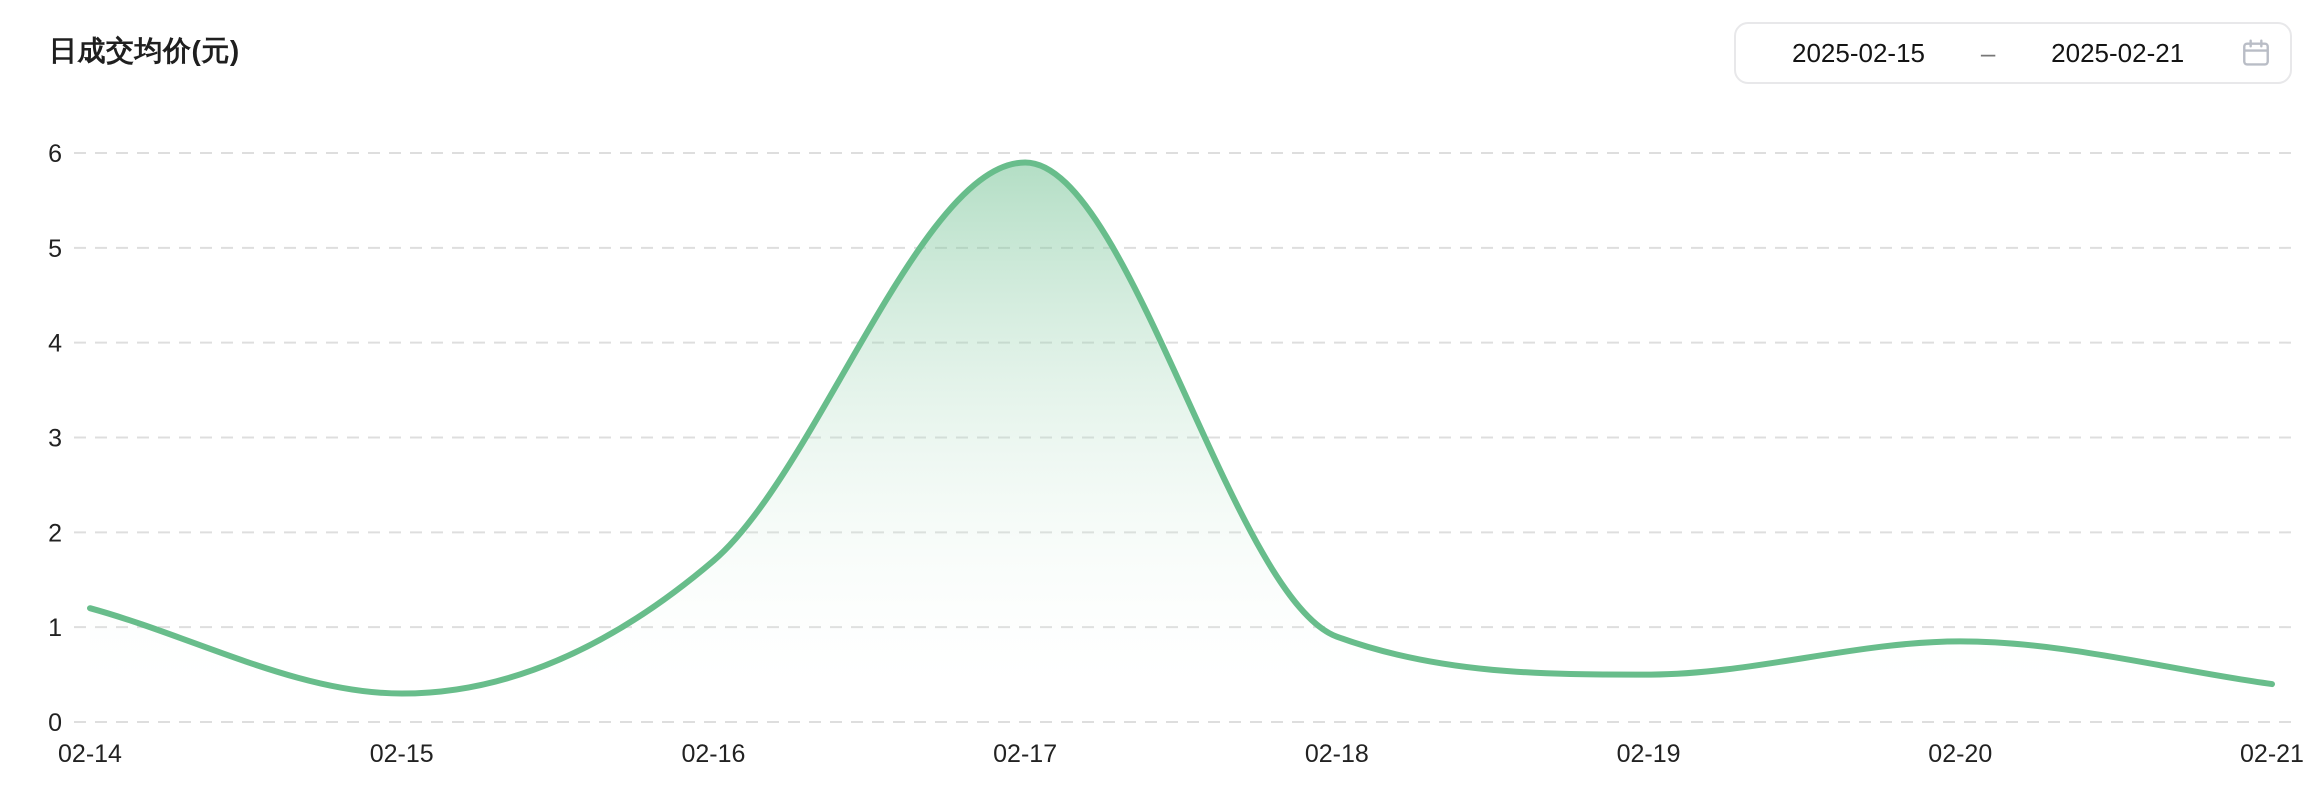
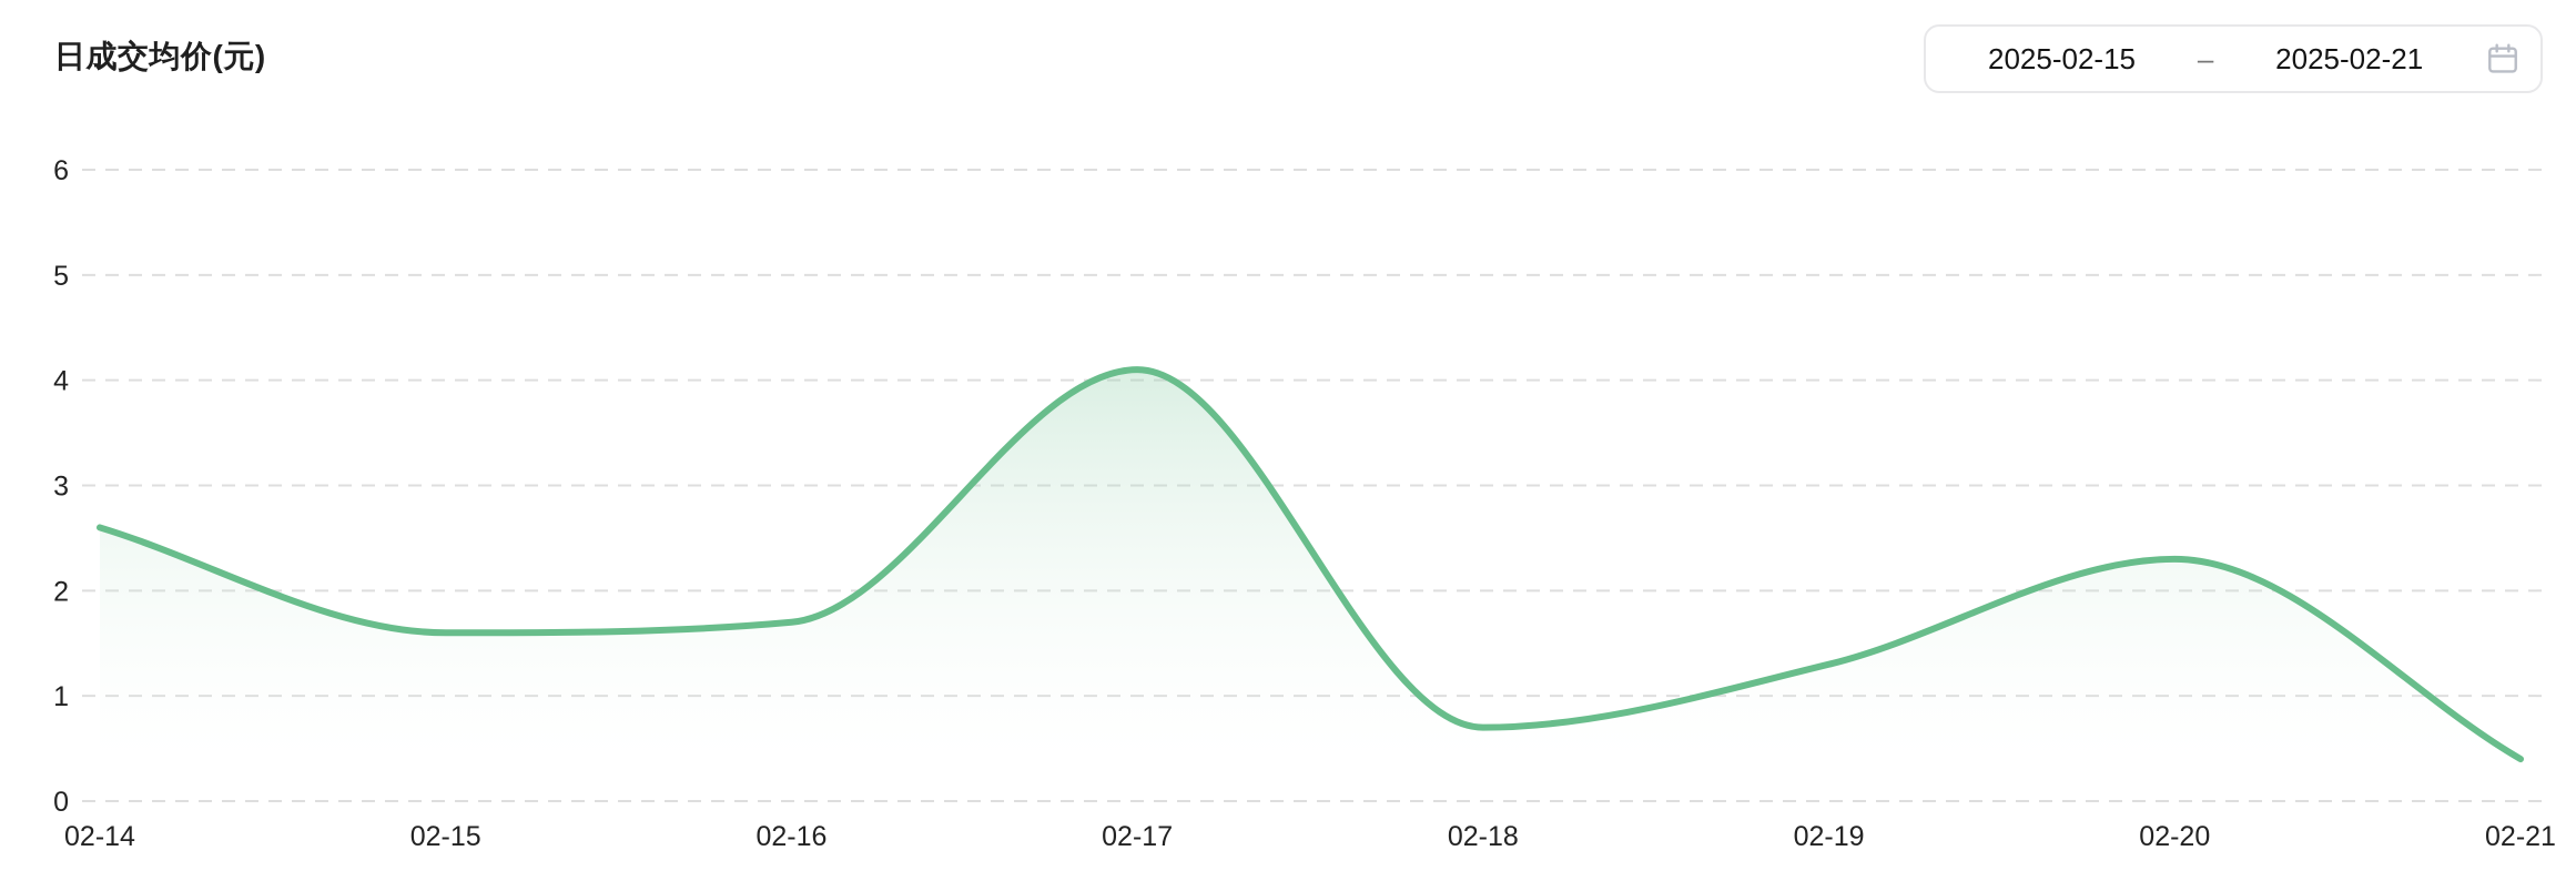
02-14: 1.2 -> 2.6
02-15: 0.3 -> 1.6
02-17: 5.9 -> 4.1
02-18: 0.9 -> 0.7
02-19: 0.5 -> 1.3
02-20: 0.8 -> 2.3
